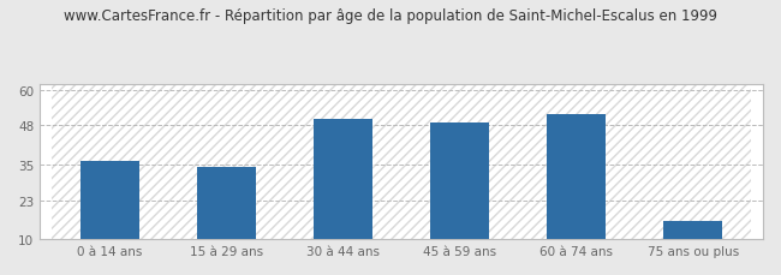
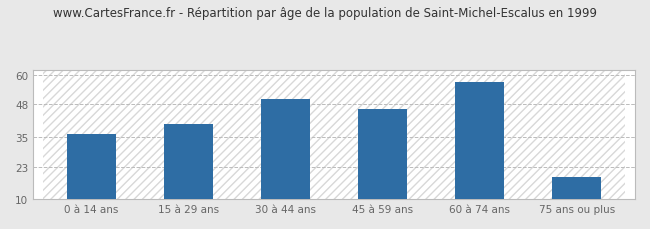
15 à 29 ans: 34 -> 40
45 à 59 ans: 49 -> 46
60 à 74 ans: 52 -> 57
75 ans ou plus: 16 -> 19
